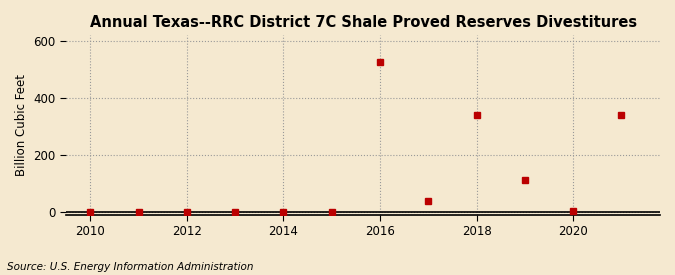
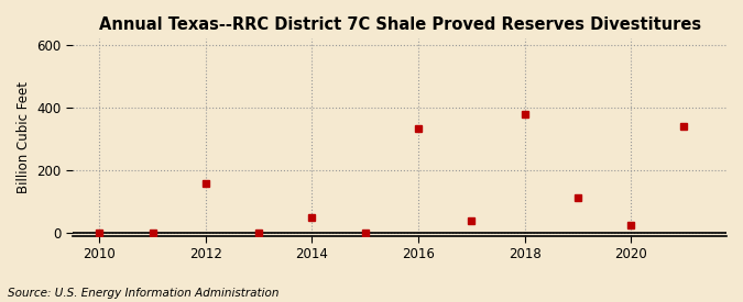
2012: 0 -> 160
2014: 0 -> 50
2016: 527 -> 335
2018: 340 -> 380
2020: 3 -> 25
